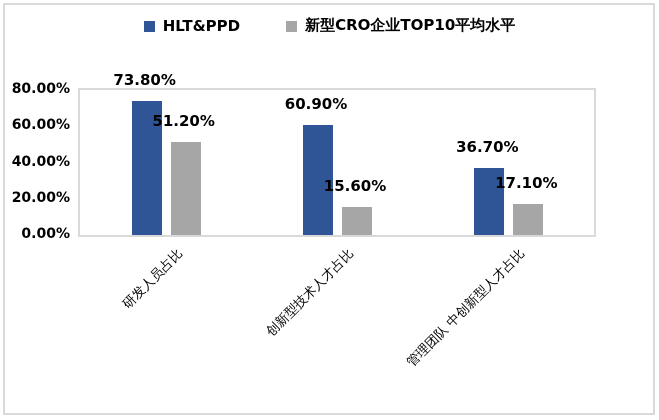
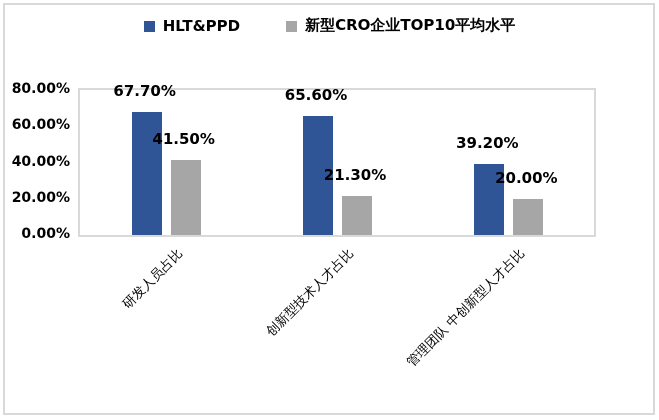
HLT&PPD/研发人员占比: 73.80% -> 67.70%
新型CRO企业TOP10平均水平/研发人员占比: 51.20% -> 41.50%
HLT&PPD/创新型技术人才占比: 60.90% -> 65.60%
新型CRO企业TOP10平均水平/创新型技术人才占比: 15.60% -> 21.30%
HLT&PPD/管理团队 中创新型人才占比: 36.70% -> 39.20%
新型CRO企业TOP10平均水平/管理团队 中创新型人才占比: 17.10% -> 20.00%
